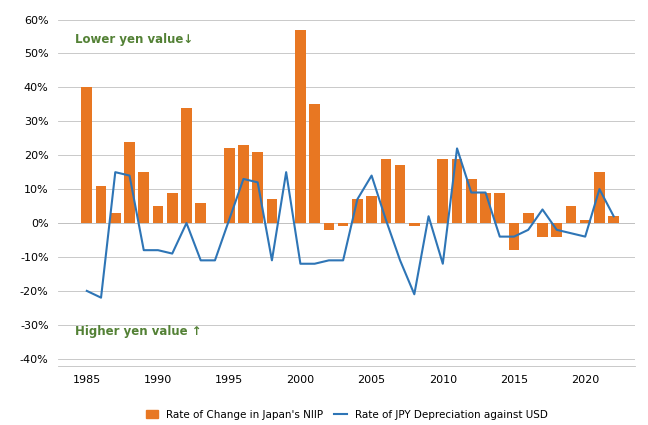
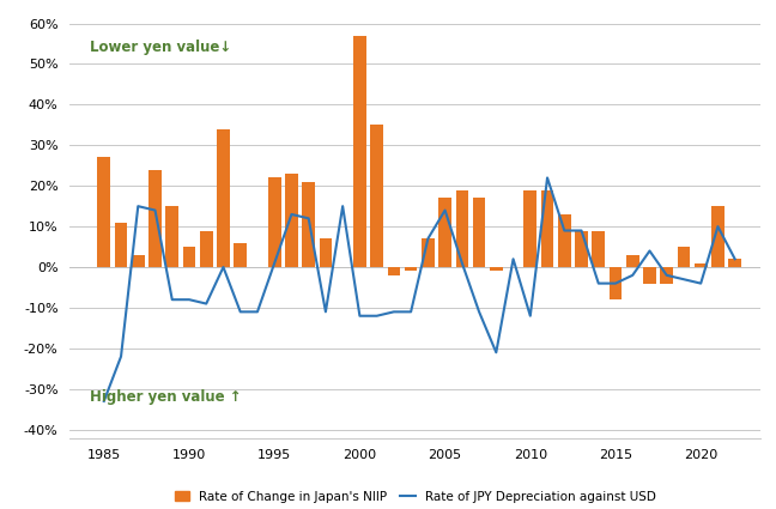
Rate of Change in Japan's NIIP/1985: 40% -> 27%
Rate of JPY Depreciation against USD/1985: -20% -> -33%
Rate of Change in Japan's NIIP/2005: 8% -> 17%
